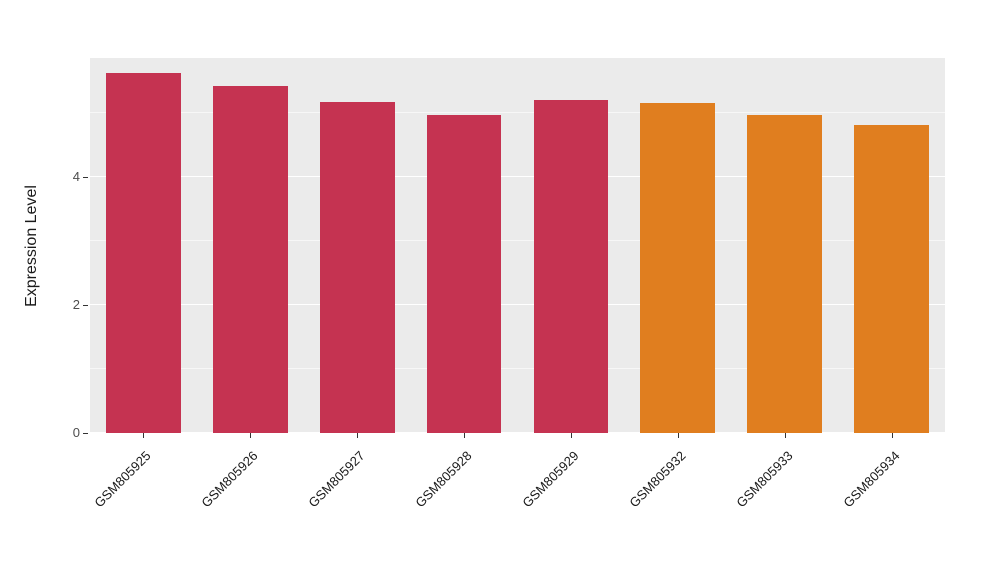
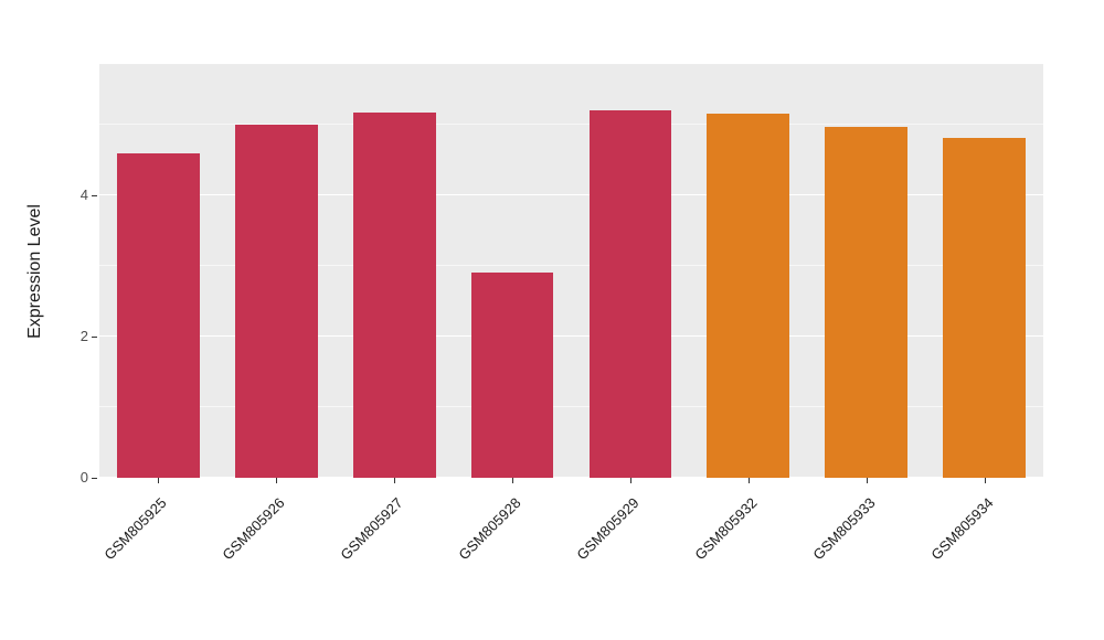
GSM805925: 5.6 -> 4.6
GSM805926: 5.4 -> 5.0
GSM805928: 5.0 -> 2.9
